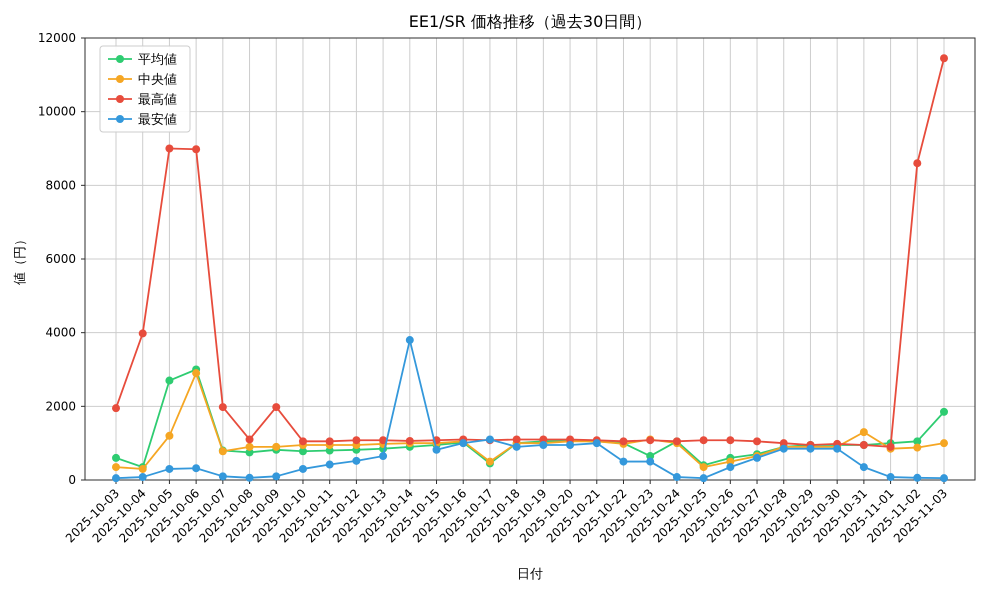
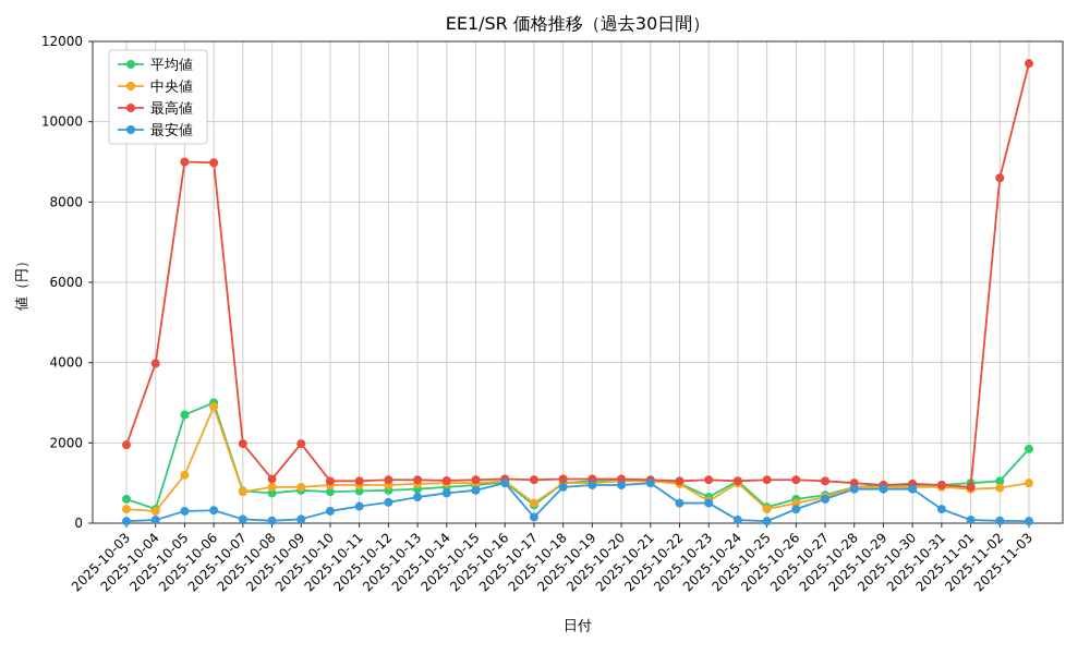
最安値/2025-10-14: 3800 -> 800
最安値/2025-10-17: 1100 -> 200
中央値/2025-10-23: 1100 -> 600
中央値/2025-10-31: 1300 -> 900
